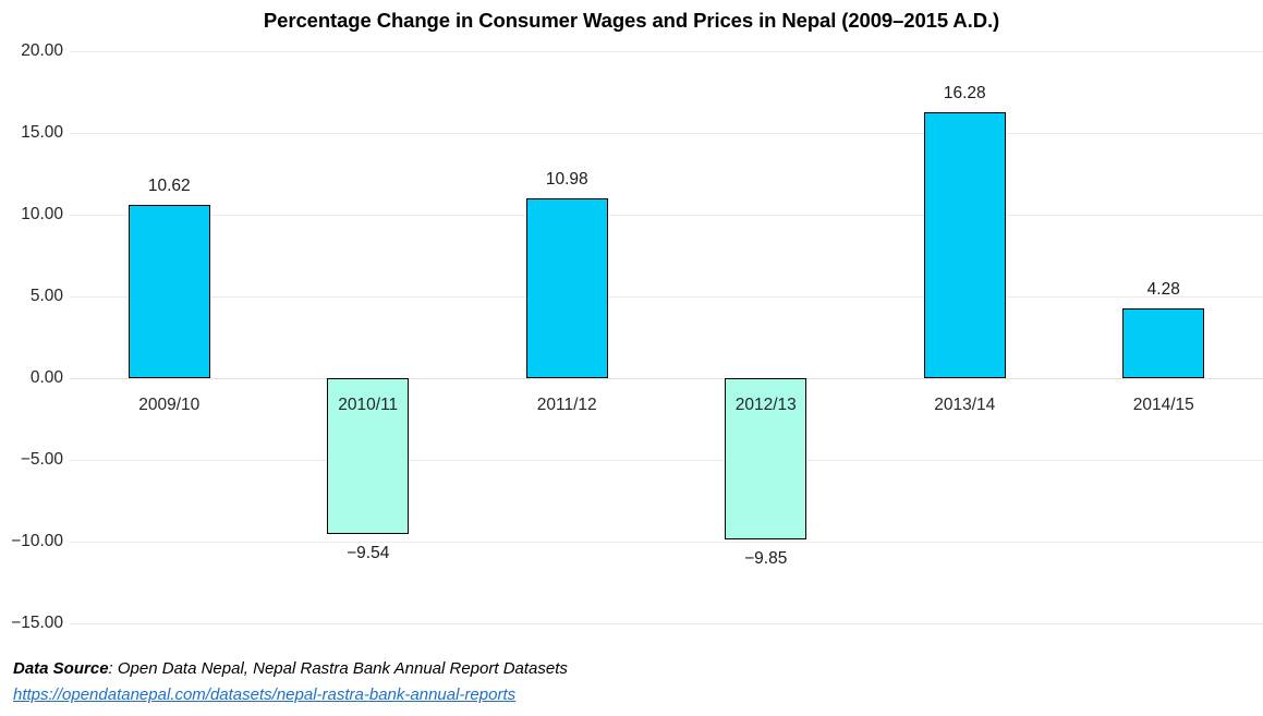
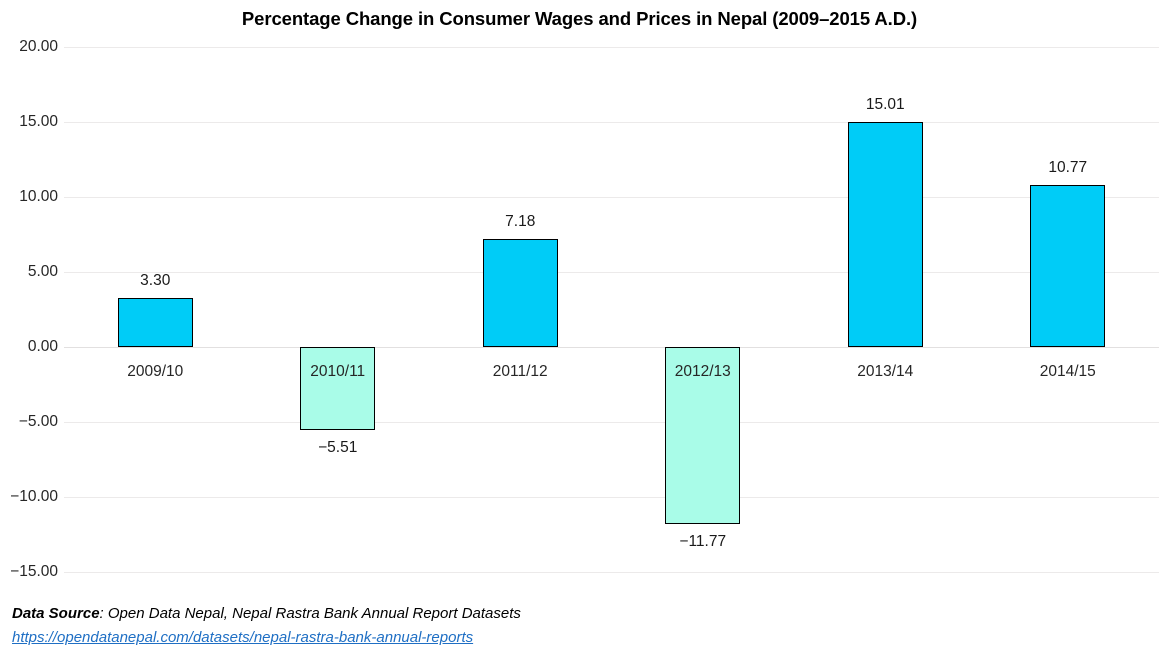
2009/10: 10.62 -> 3.30
2010/11: −9.54 -> −5.51
2011/12: 10.98 -> 7.18
2012/13: −9.85 -> −11.77
2013/14: 16.28 -> 15.01
2014/15: 4.28 -> 10.77
